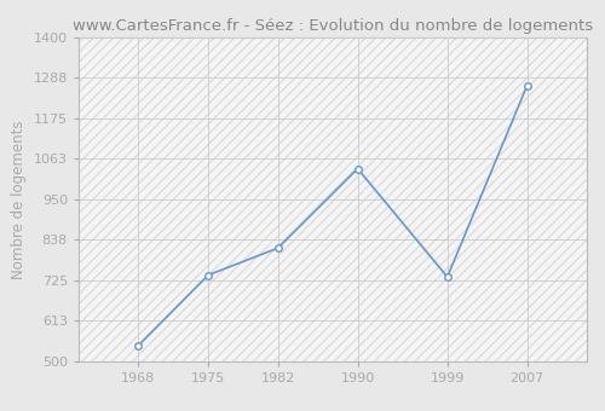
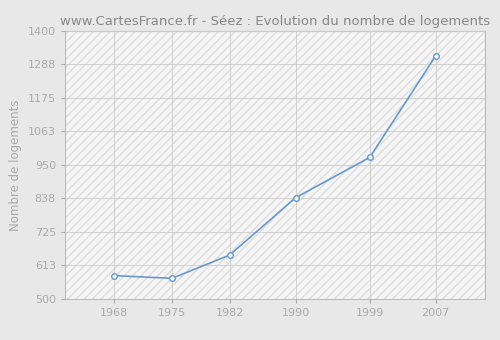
1968: 545 -> 579
1975: 740 -> 570
1982: 815 -> 648
1990: 1035 -> 840
1999: 735 -> 975
2007: 1265 -> 1315
